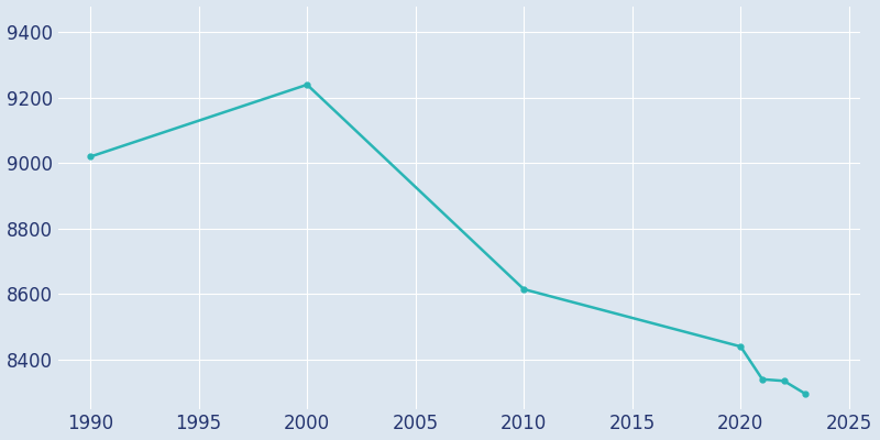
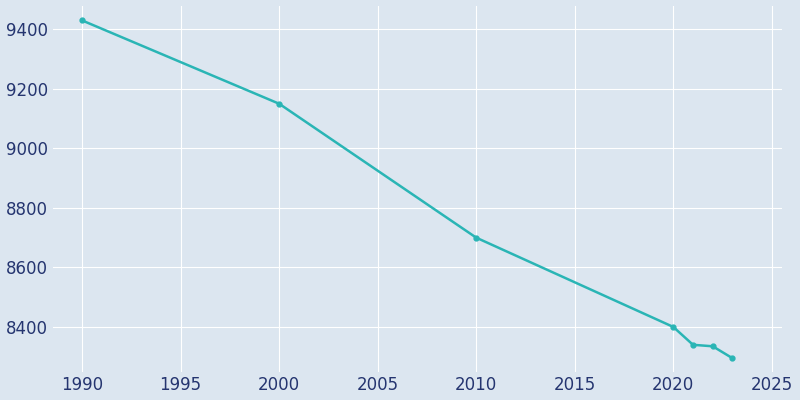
1990: 9020 -> 9430
2000: 9240 -> 9150
2010: 8615 -> 8700
2020: 8440 -> 8400
